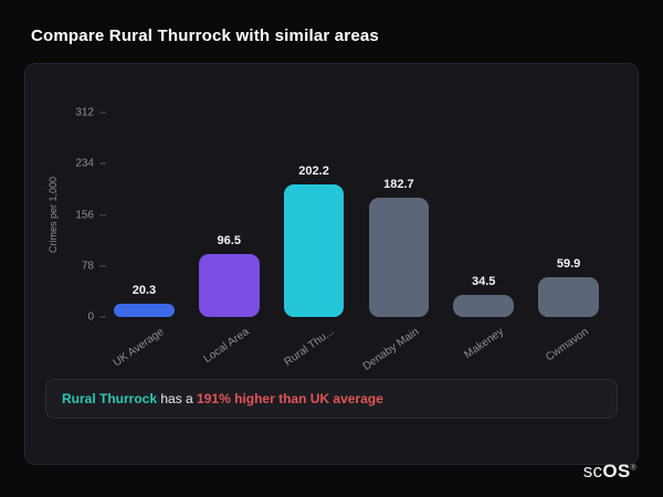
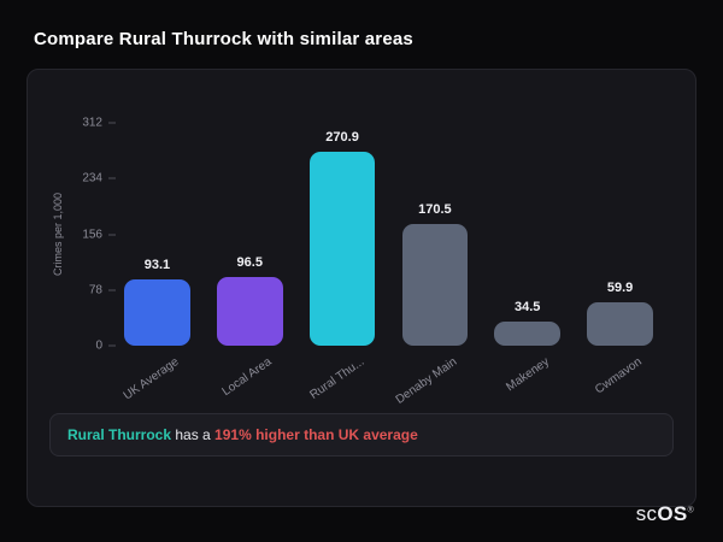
UK Average: 20.3 -> 93.1
Rural Thu...: 202.2 -> 270.9
Denaby Main: 182.7 -> 170.5
